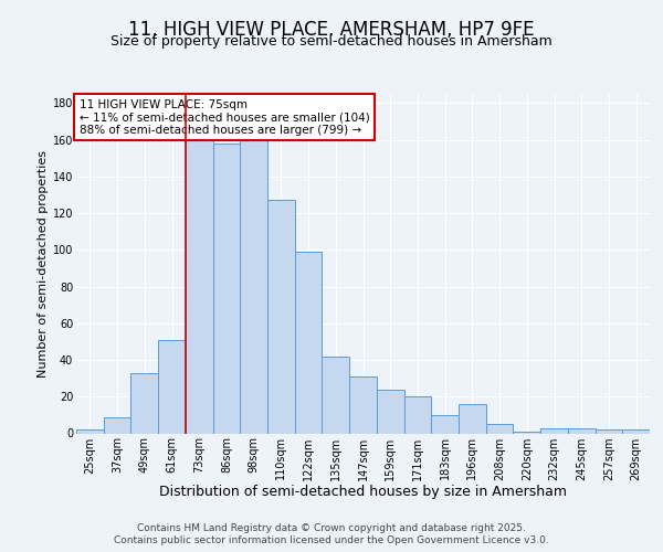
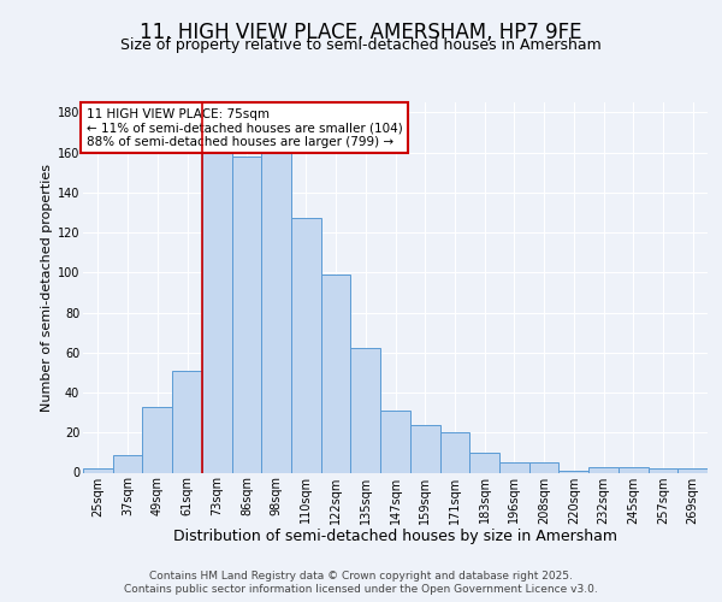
135sqm: 42 -> 62
196sqm: 16 -> 5
